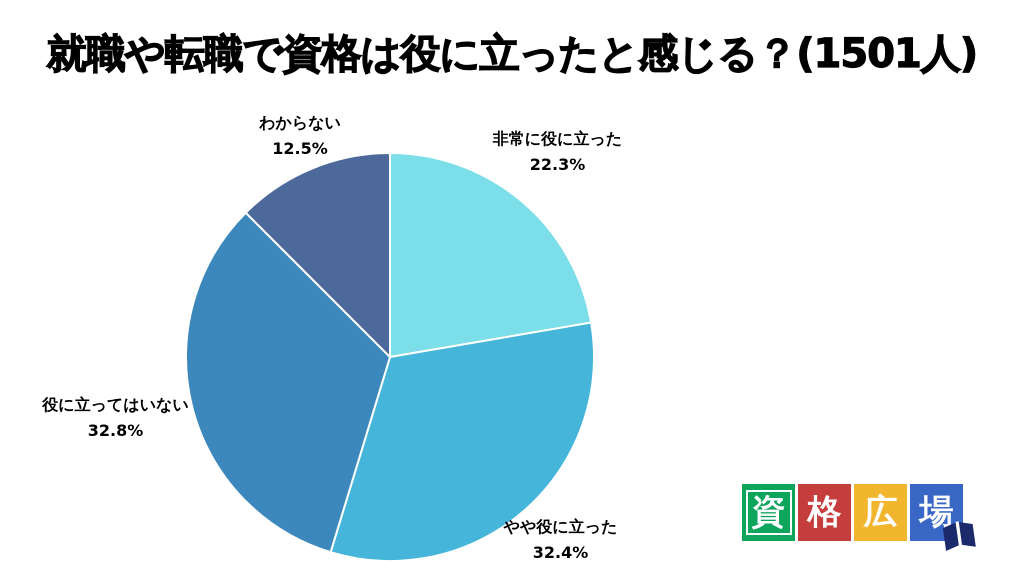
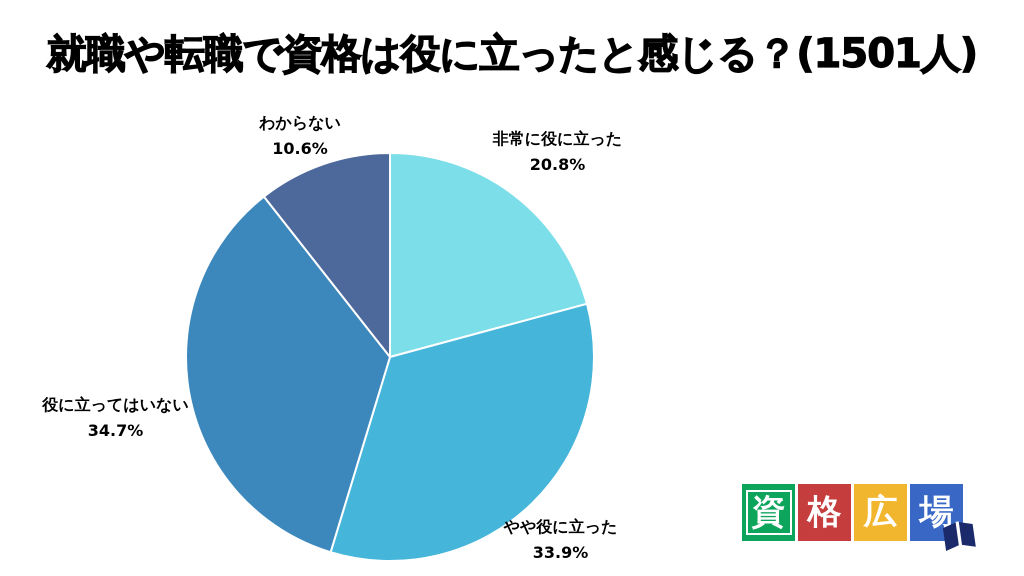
非常に役に立った: 22.3% -> 20.8%
やや役に立った: 32.4% -> 33.9%
役に立ってはいない: 32.8% -> 34.7%
わからない: 12.5% -> 10.6%
